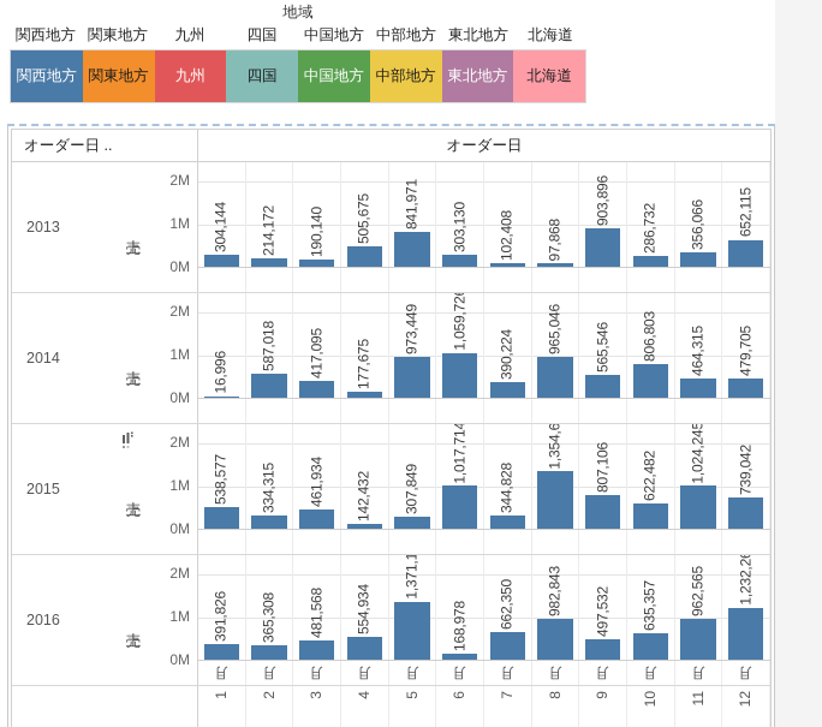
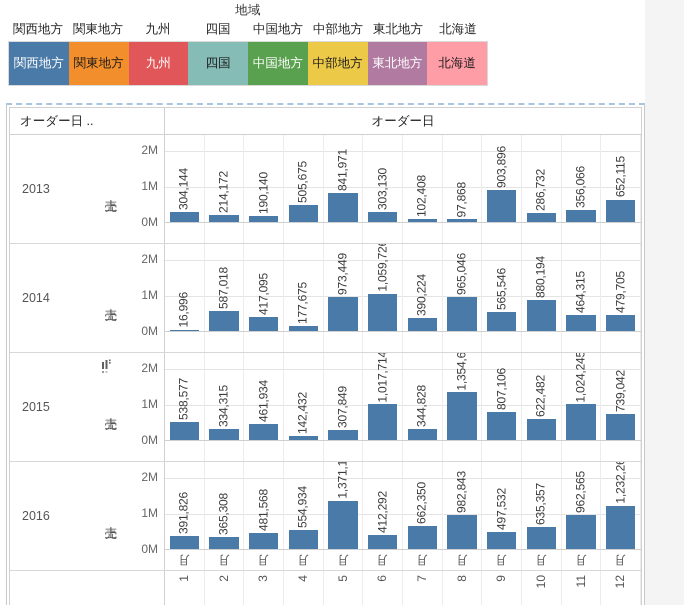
2016/6月: 168,978 -> 412,292
2014/10月: 806,803 -> 880,194
